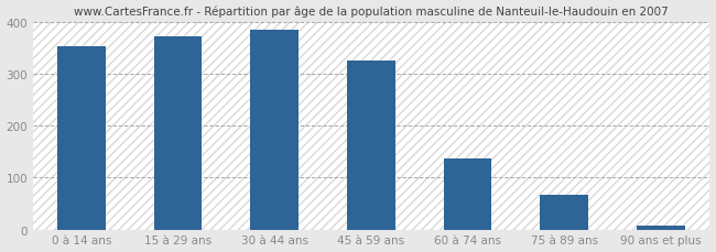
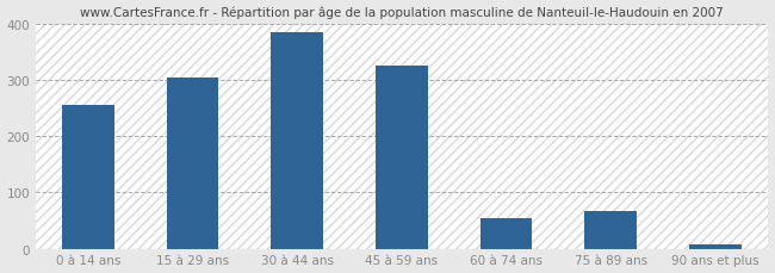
0 à 14 ans: 354 -> 255
15 à 29 ans: 372 -> 305
60 à 74 ans: 138 -> 55
